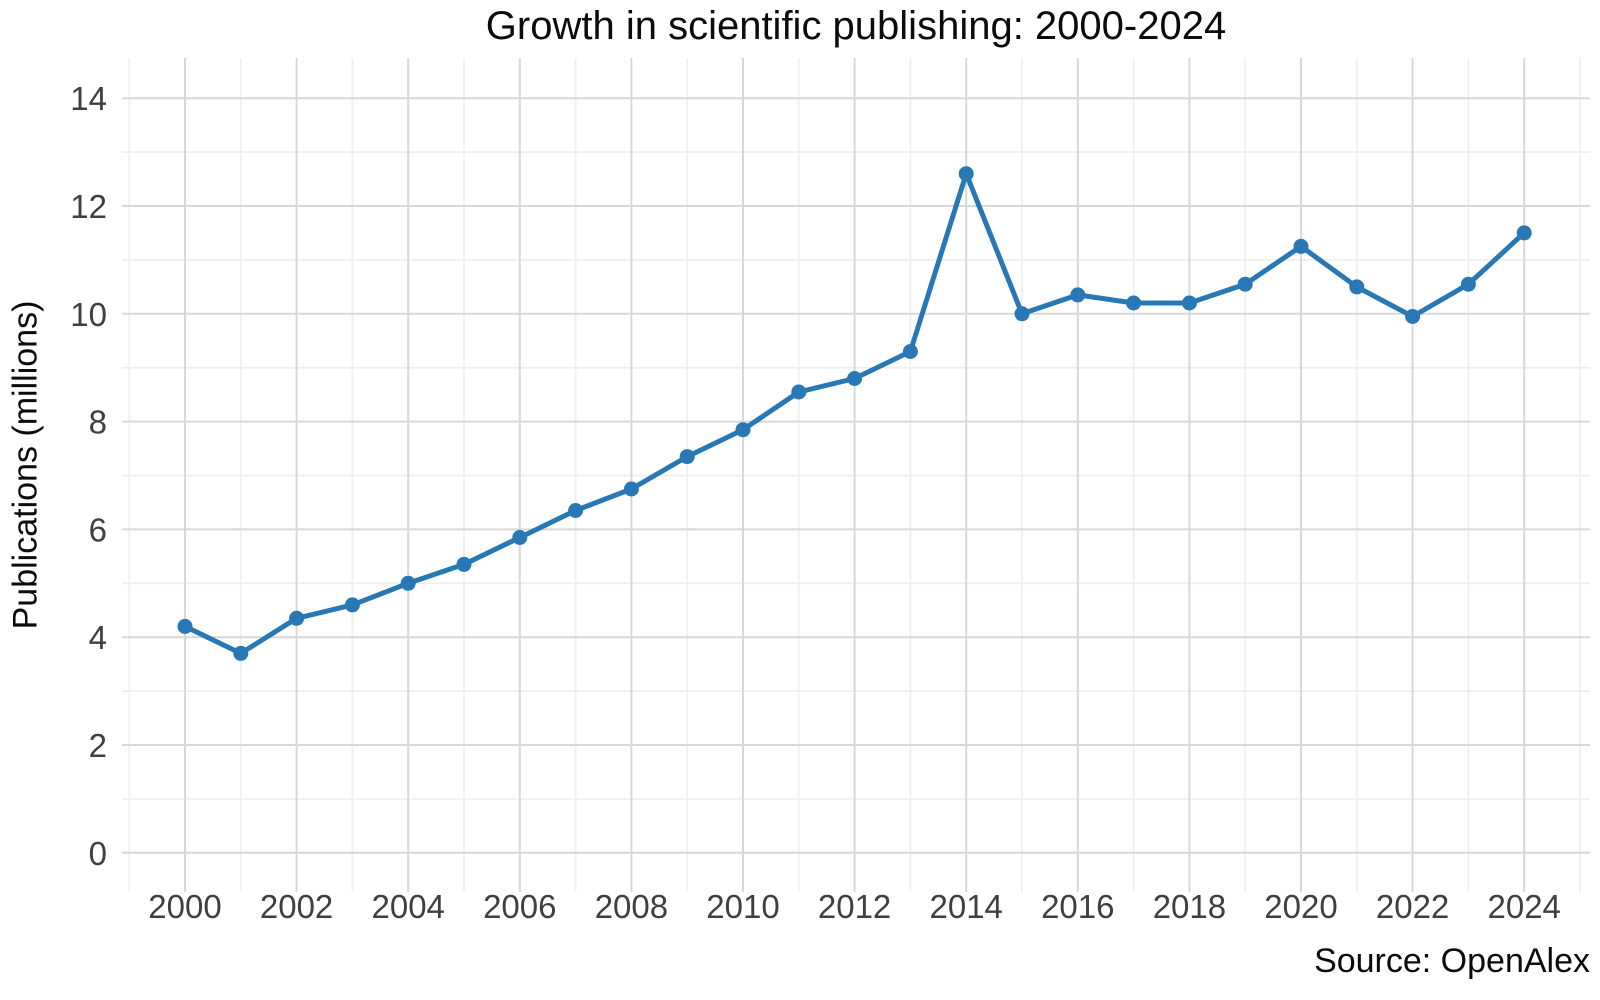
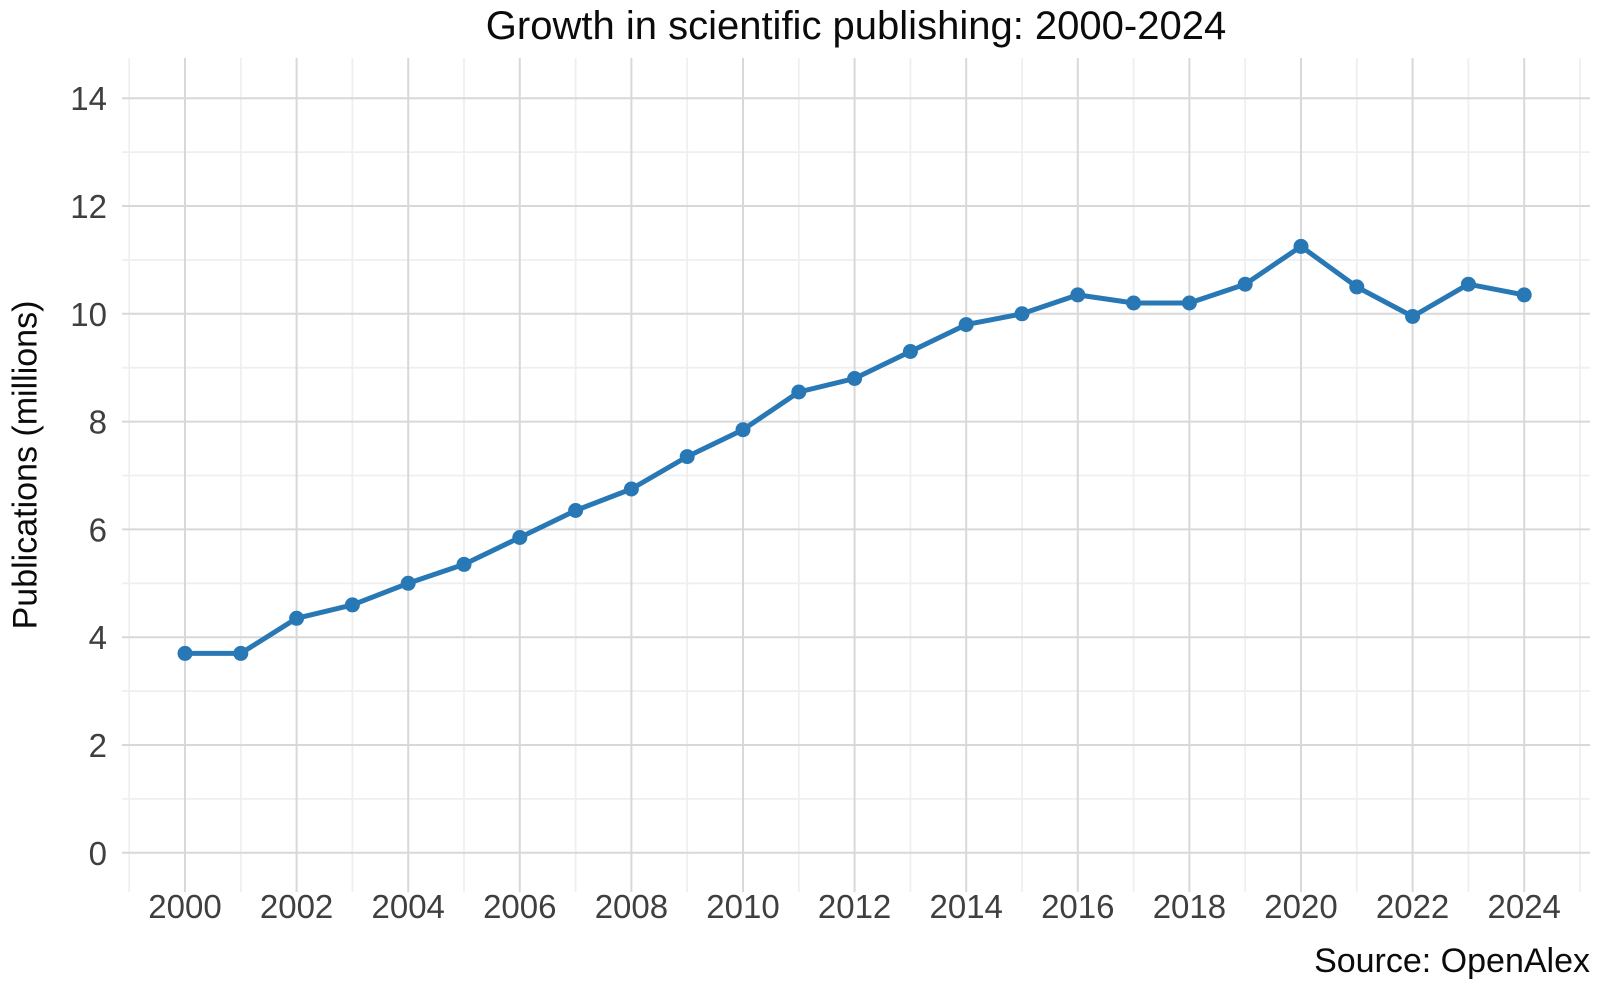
2000: 4.2 -> 3.7
2014: 12.6 -> 9.8
2024: 11.5 -> 10.3
